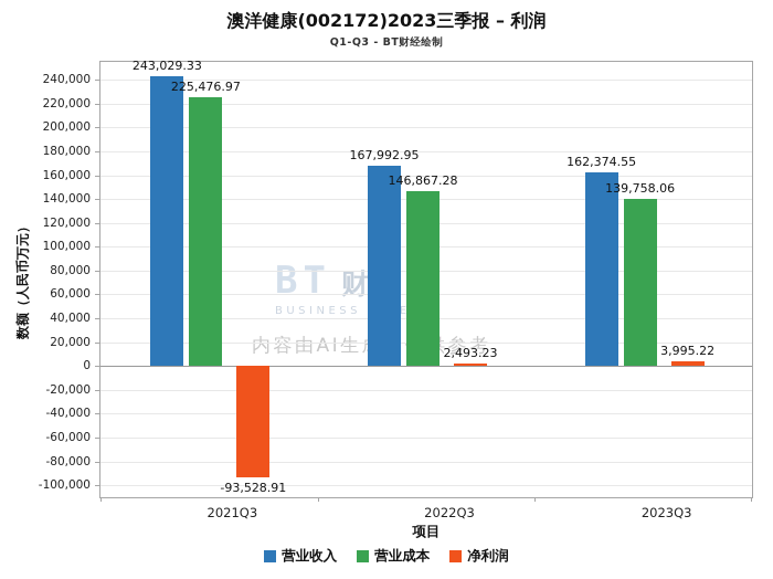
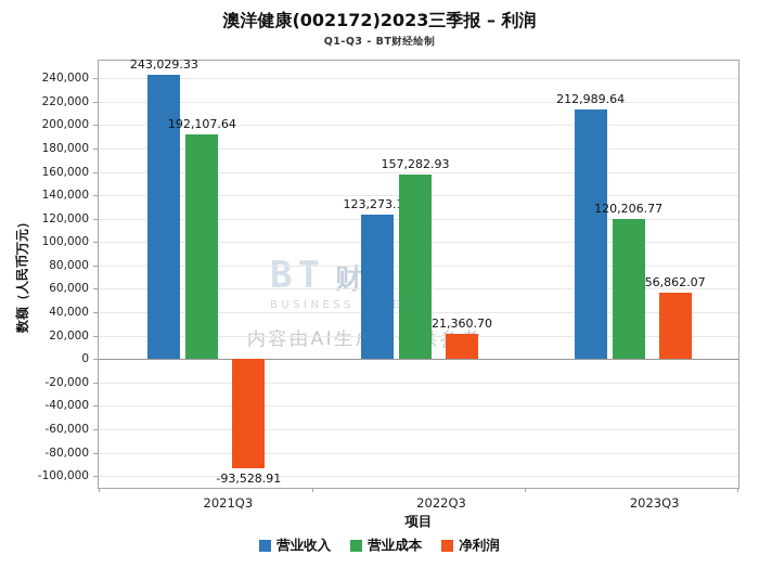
营业成本/2021Q3: 225,476.97 -> 192,107.64
营业收入/2022Q3: 167,992.95 -> 123,273.14
营业成本/2022Q3: 146,867.28 -> 157,282.93
净利润/2022Q3: 2,493.23 -> 21,360.70
营业收入/2023Q3: 162,374.55 -> 212,989.64
营业成本/2023Q3: 139,758.06 -> 120,206.77
净利润/2023Q3: 3,995.22 -> 56,862.07
